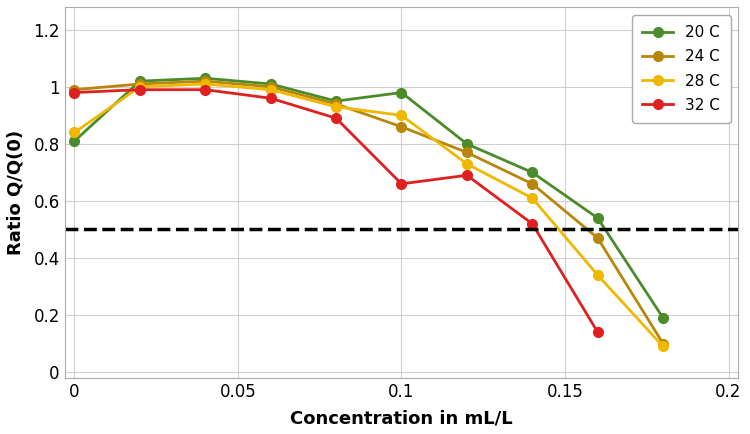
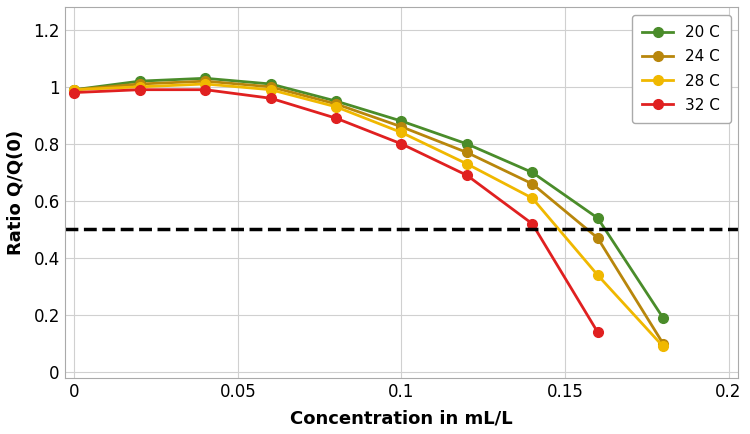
20 C/0: 0.81 -> 0.99
28 C/0: 0.84 -> 0.99
20 C/0.1: 0.98 -> 0.88
28 C/0.1: 0.90 -> 0.84
32 C/0.1: 0.66 -> 0.80
